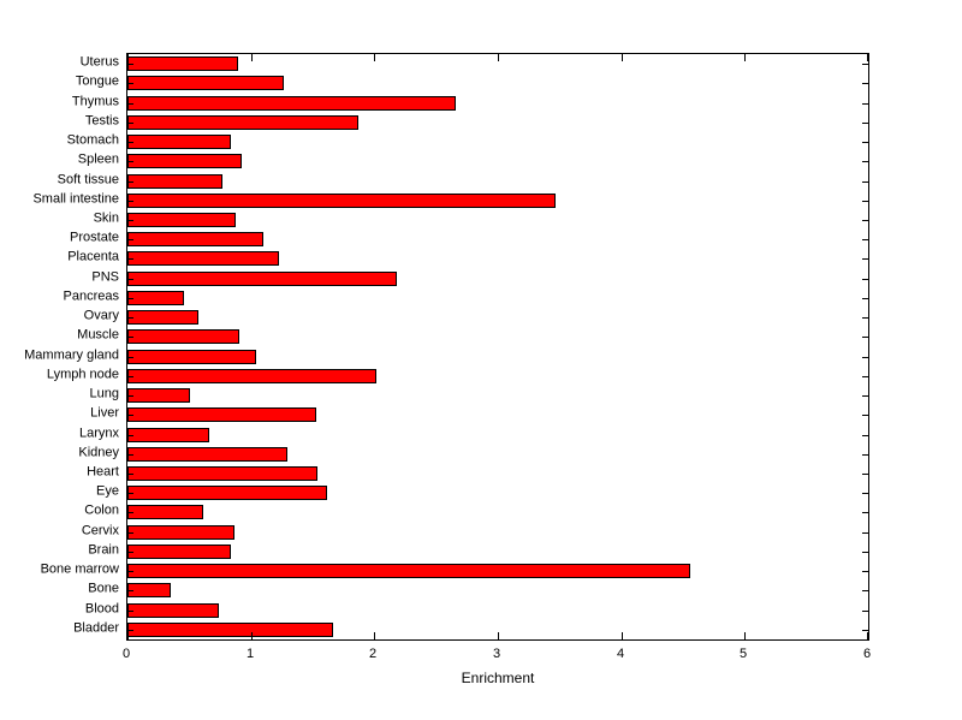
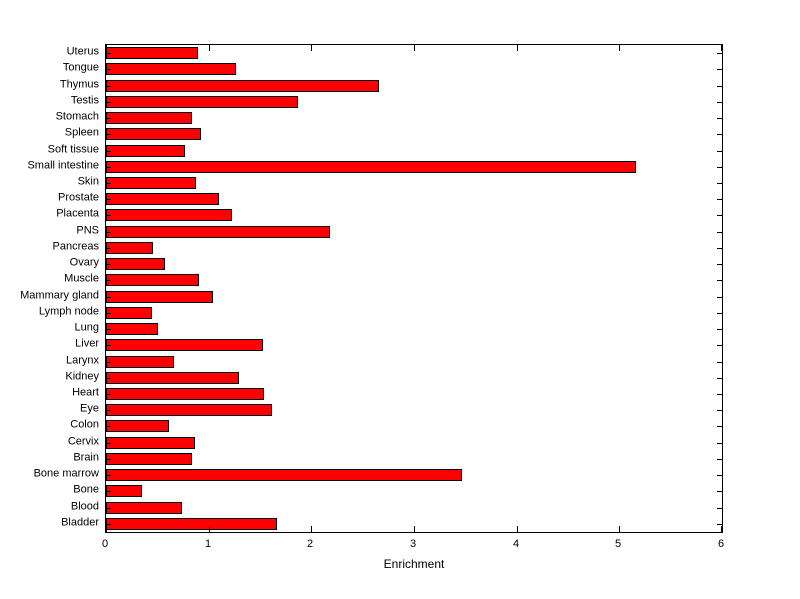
Small intestine: 3.47 -> 5.16
Lymph node: 2.02 -> 0.45
Bone marrow: 4.56 -> 3.47
